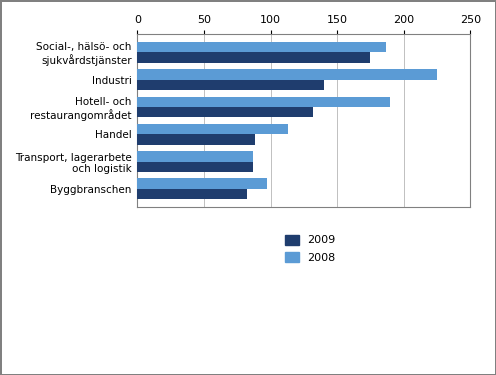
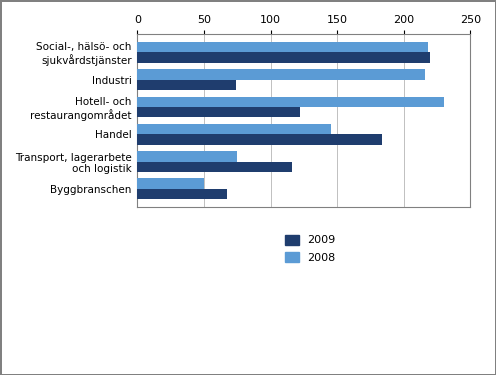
2008/Social-, hälsö- och sjukvårdstjänster: 187 -> 218
2009/Social-, hälsö- och sjukvårdstjänster: 175 -> 220
2008/Industri: 225 -> 216
2009/Industri: 140 -> 74
2008/Hotell- och restaurangområdet: 190 -> 230
2009/Hotell- och restaurangområdet: 132 -> 122
2008/Handel: 113 -> 145
2009/Handel: 88 -> 184
2008/Transport, lagerarbete och logistik: 87 -> 75
2009/Transport, lagerarbete och logistik: 87 -> 116
2008/Byggbranschen: 97 -> 50
2009/Byggbranschen: 82 -> 67
